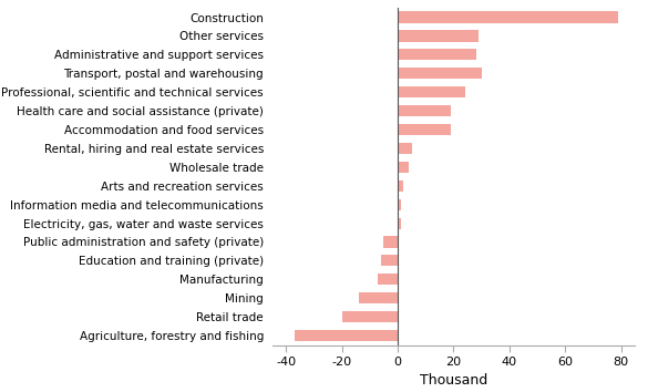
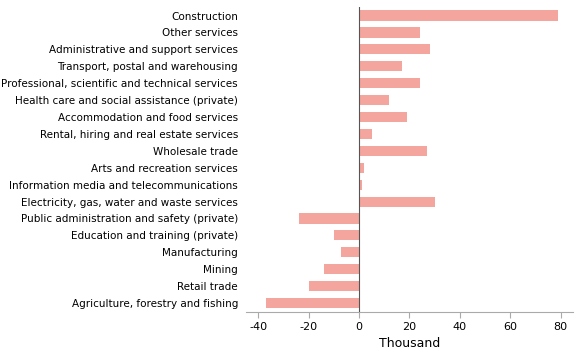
Other services: 29 -> 24
Transport, postal and warehousing: 30 -> 17
Health care and social assistance (private): 19 -> 12
Wholesale trade: 4 -> 27
Electricity, gas, water and waste services: 1 -> 30
Public administration and safety (private): -5 -> -24
Education and training (private): -6 -> -10
